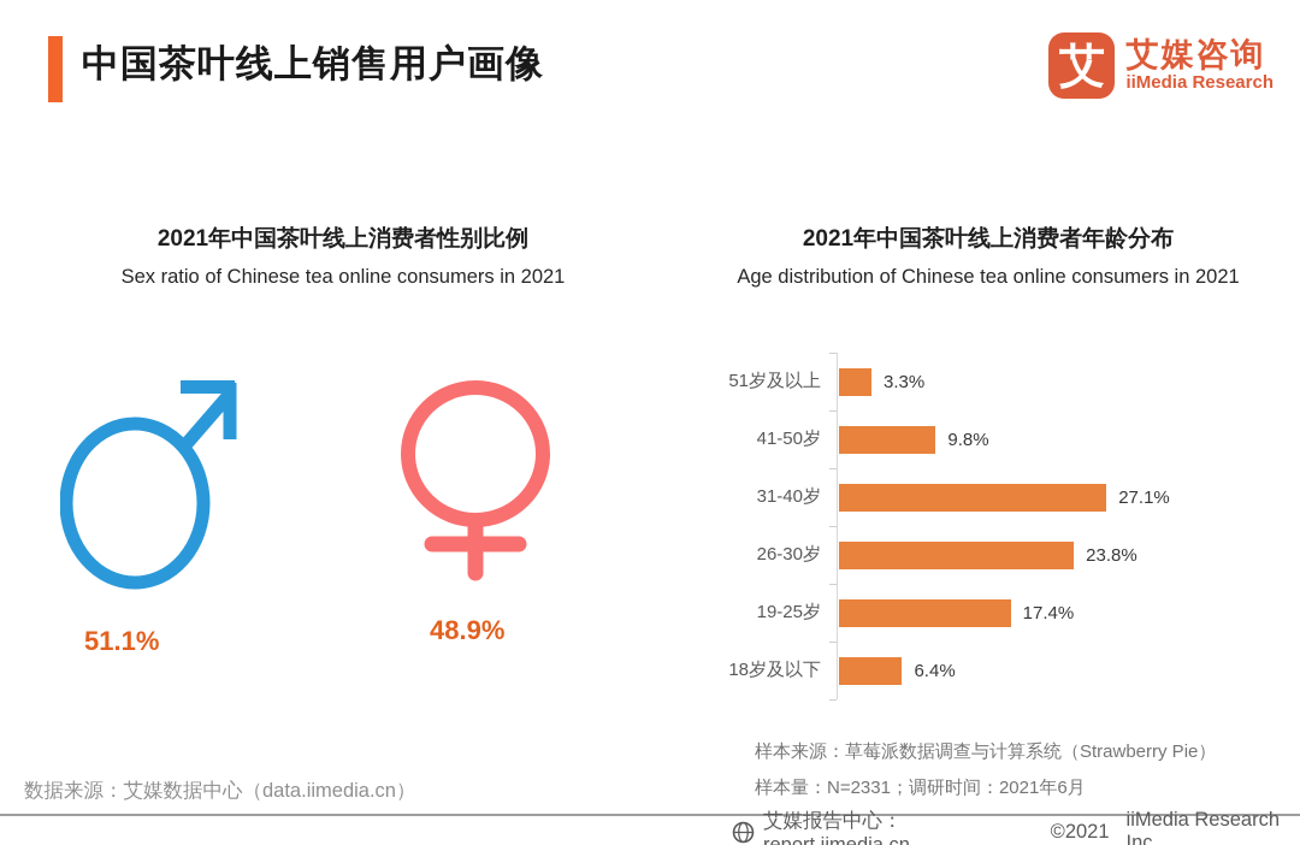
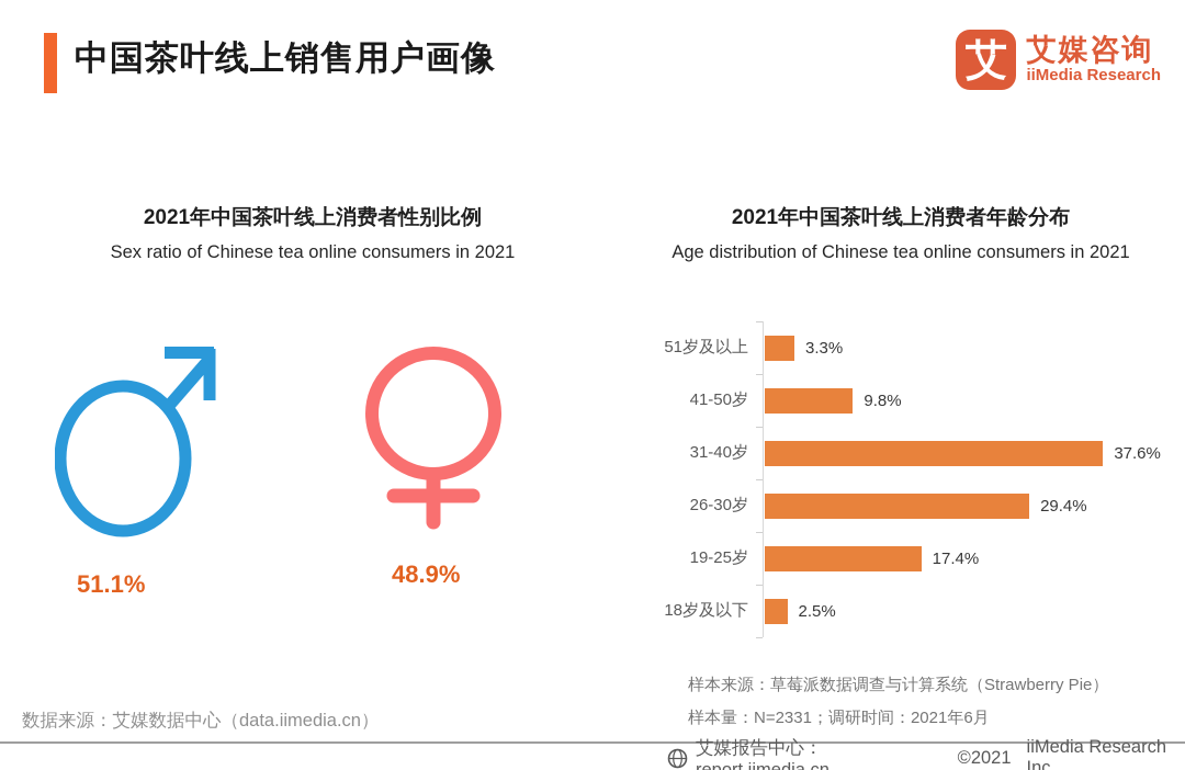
2021年中国茶叶线上消费者年龄分布/31-40岁: 27.1% -> 37.6%
2021年中国茶叶线上消费者年龄分布/26-30岁: 23.8% -> 29.4%
2021年中国茶叶线上消费者年龄分布/18岁及以下: 6.4% -> 2.5%
